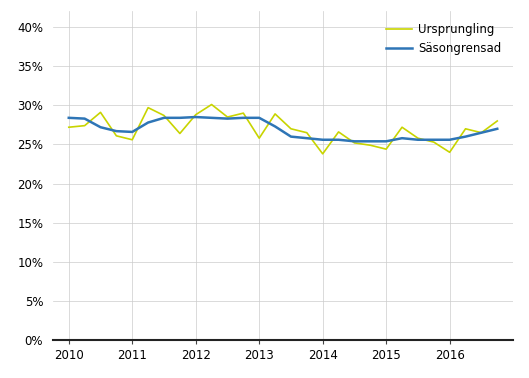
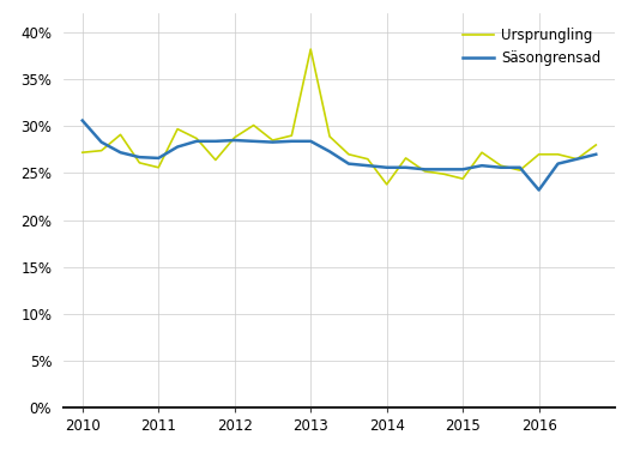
Säsongrensad/2010: 28.4% -> 30.6%
Ursprungling/2013: 25.8% -> 38.2%
Ursprungling/2016: 24.0% -> 27.0%
Säsongrensad/2016: 25.6% -> 23.2%
